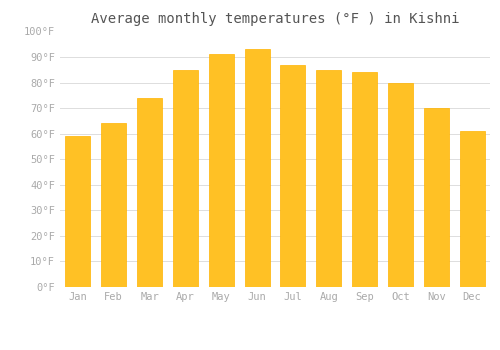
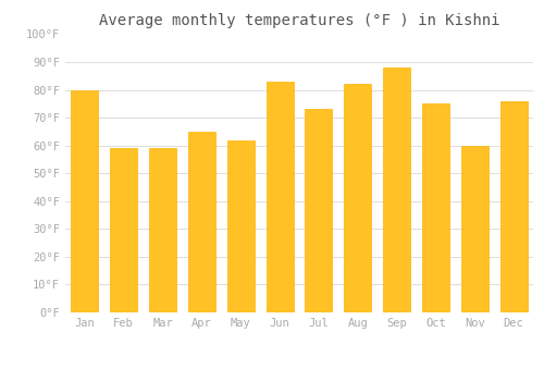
Jan: 59°F -> 80°F
Feb: 64°F -> 59°F
Mar: 74°F -> 59°F
Apr: 85°F -> 65°F
May: 91°F -> 62°F
Jun: 93°F -> 83°F
Jul: 87°F -> 73°F
Aug: 85°F -> 82°F
Sep: 84°F -> 88°F
Oct: 80°F -> 75°F
Nov: 70°F -> 60°F
Dec: 61°F -> 76°F
